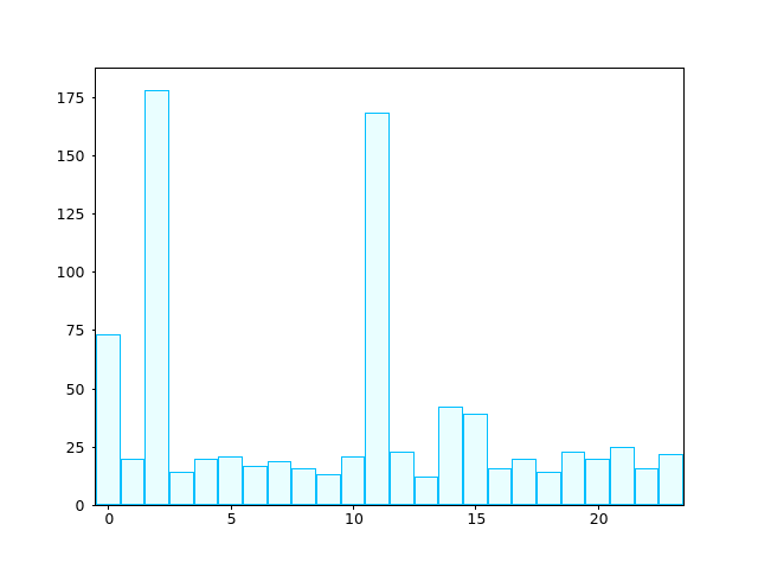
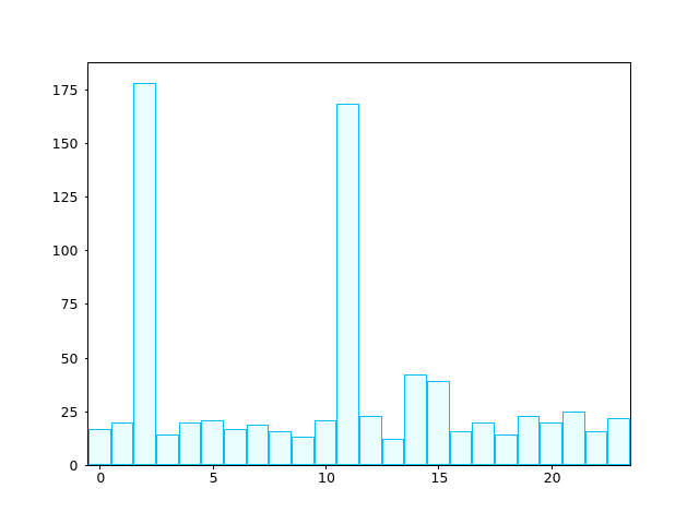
0: 73 -> 17
